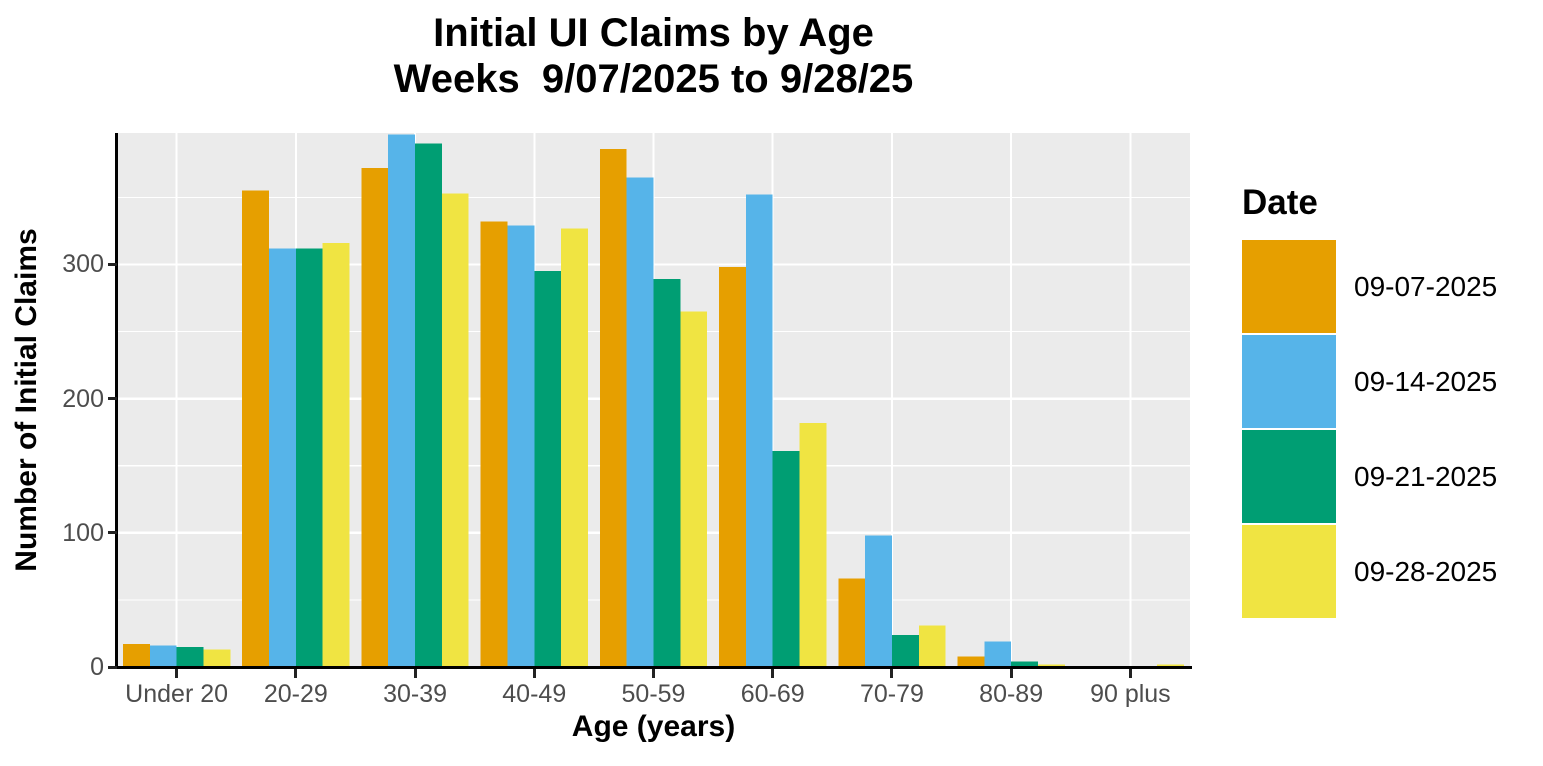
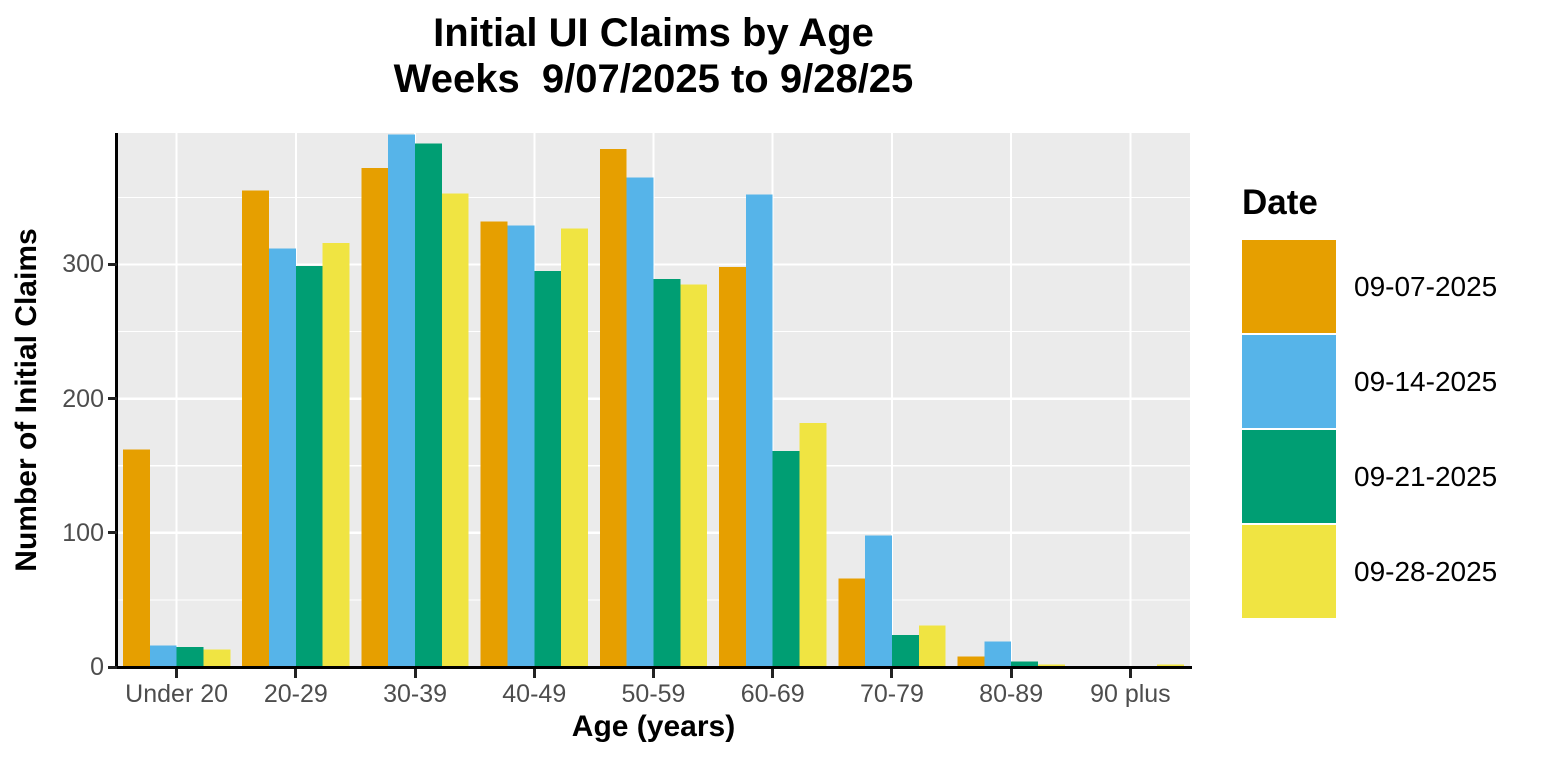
09-07-2025/Under 20: 17 -> 162
09-21-2025/20-29: 312 -> 299
09-28-2025/50-59: 265 -> 285
